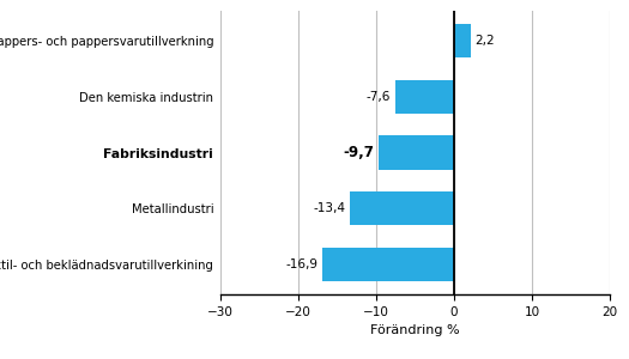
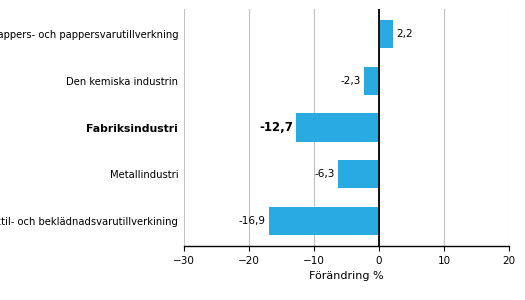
Den kemiska industrin: -7,6 -> -2,3
Fabriksindustri: -9,7 -> -12,7
Metallindustri: -13,4 -> -6,3
